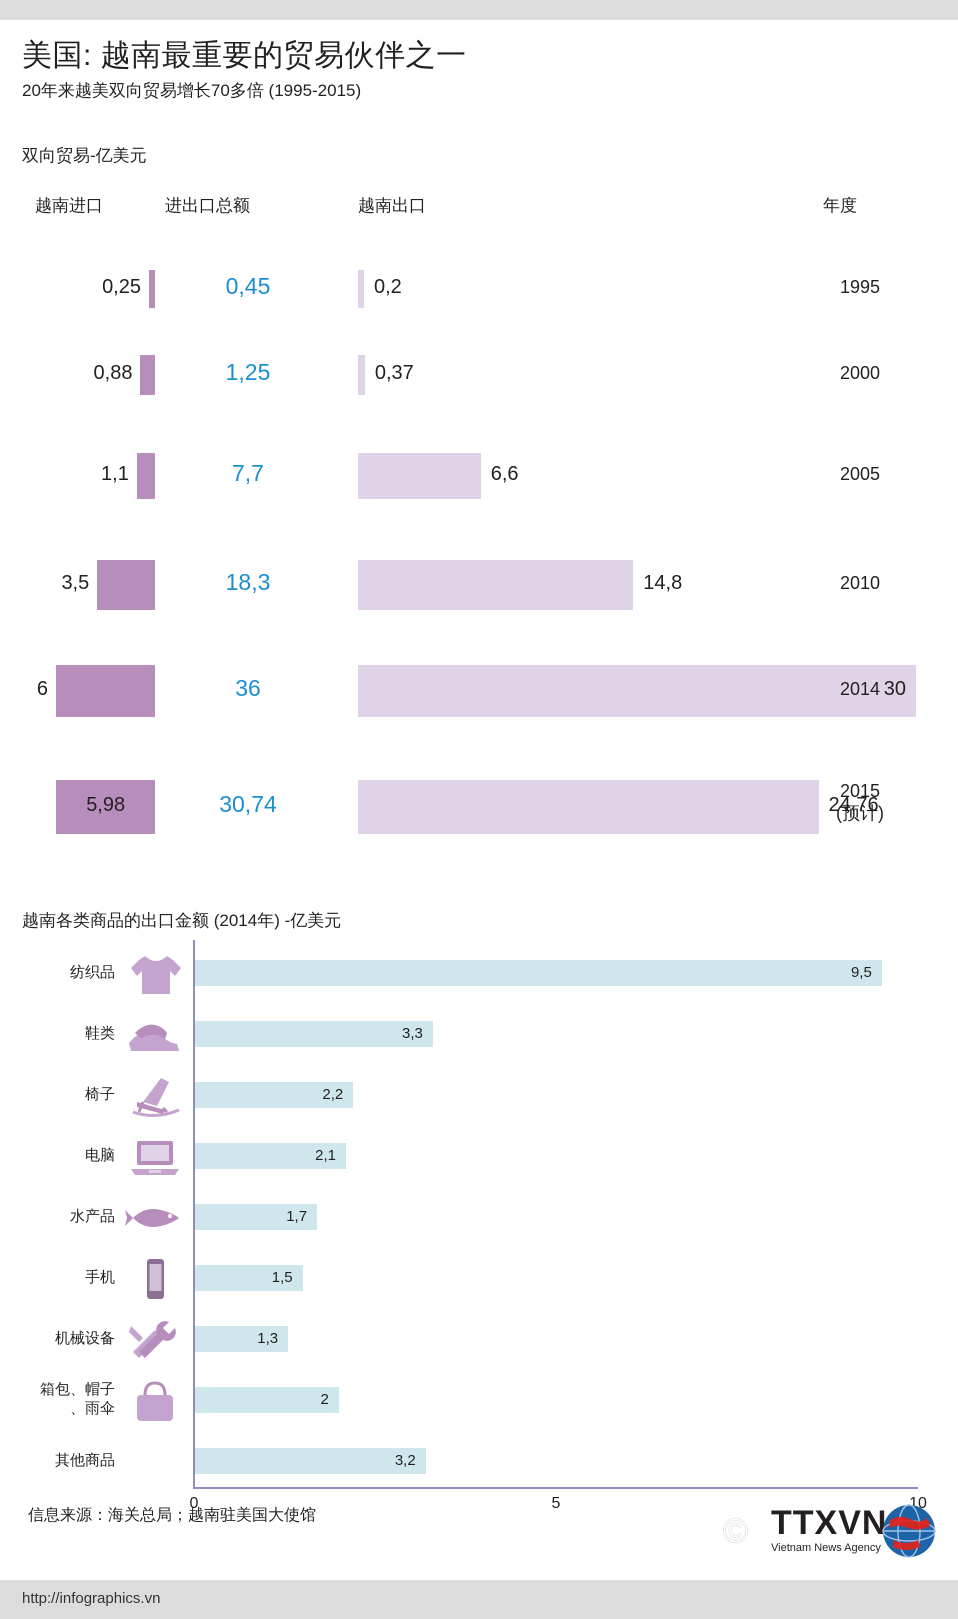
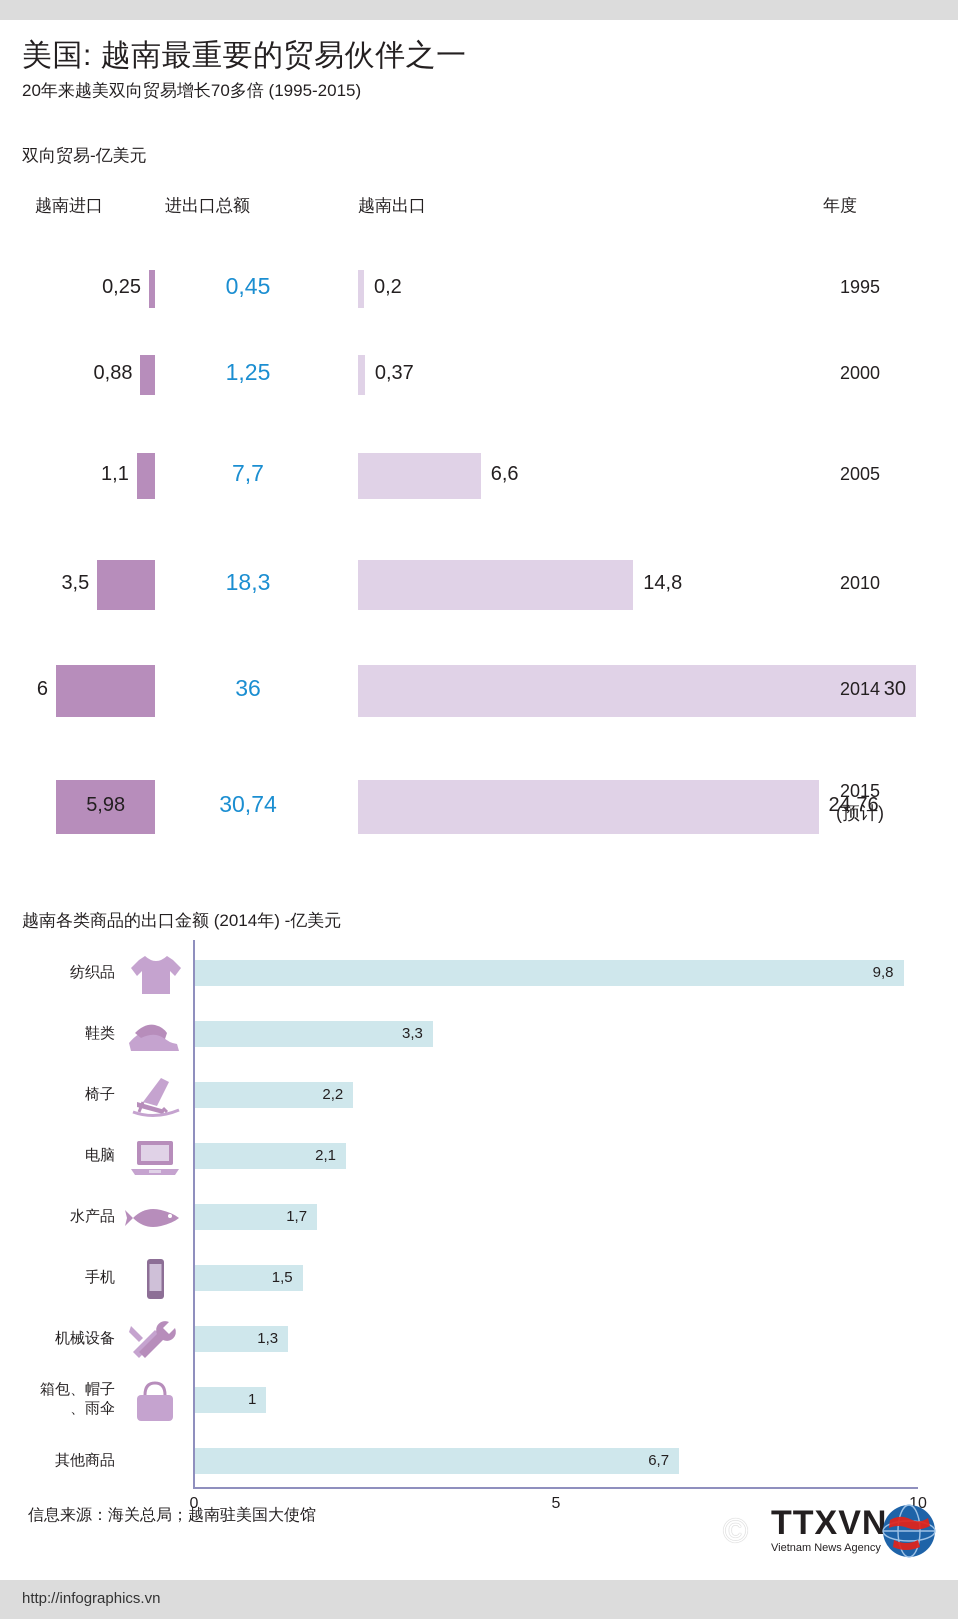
越南各类商品的出口金额 (2014年) -亿美元/纺织品: 9,5 -> 9,8
越南各类商品的出口金额 (2014年) -亿美元/箱包、帽子、雨伞: 2 -> 1
越南各类商品的出口金额 (2014年) -亿美元/其他商品: 3,2 -> 6,7
